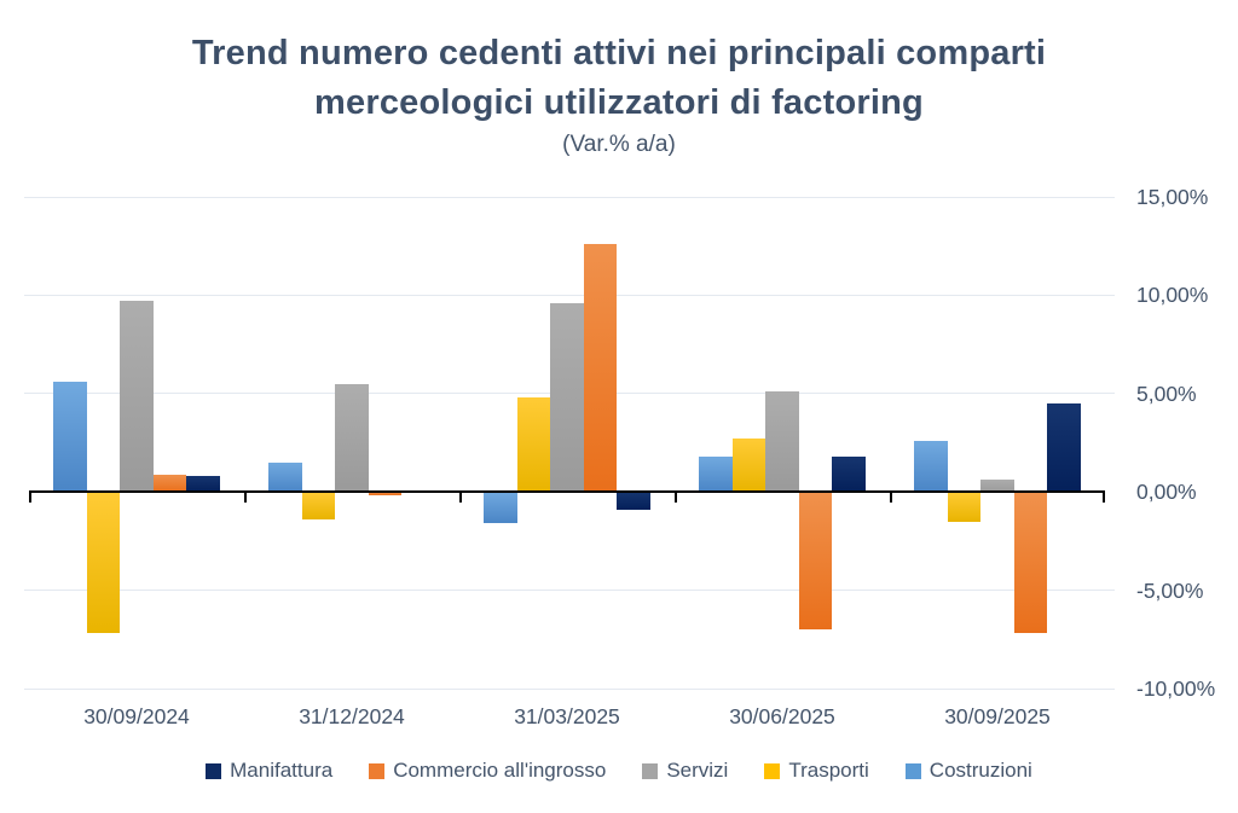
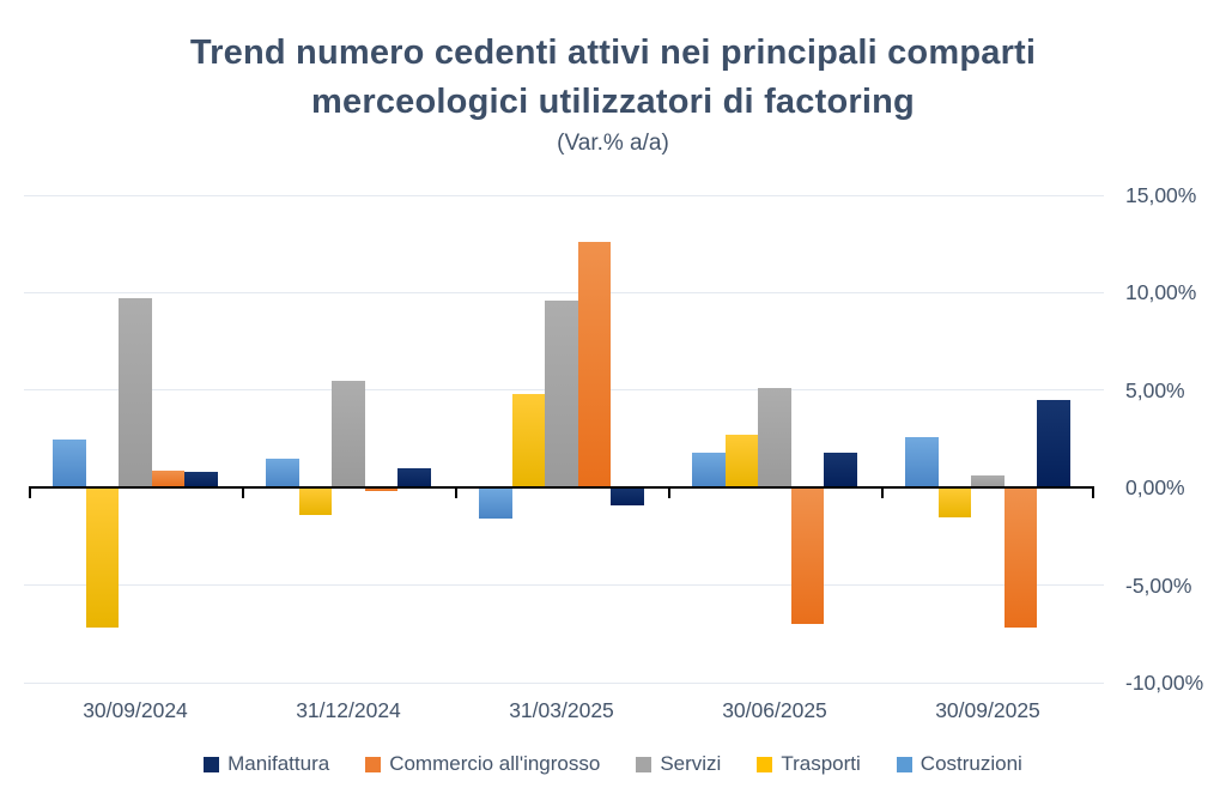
Costruzioni/30/09/2024: 5,6% -> 2,5%
Manifattura/31/12/2024: 0,1% -> 1,0%
